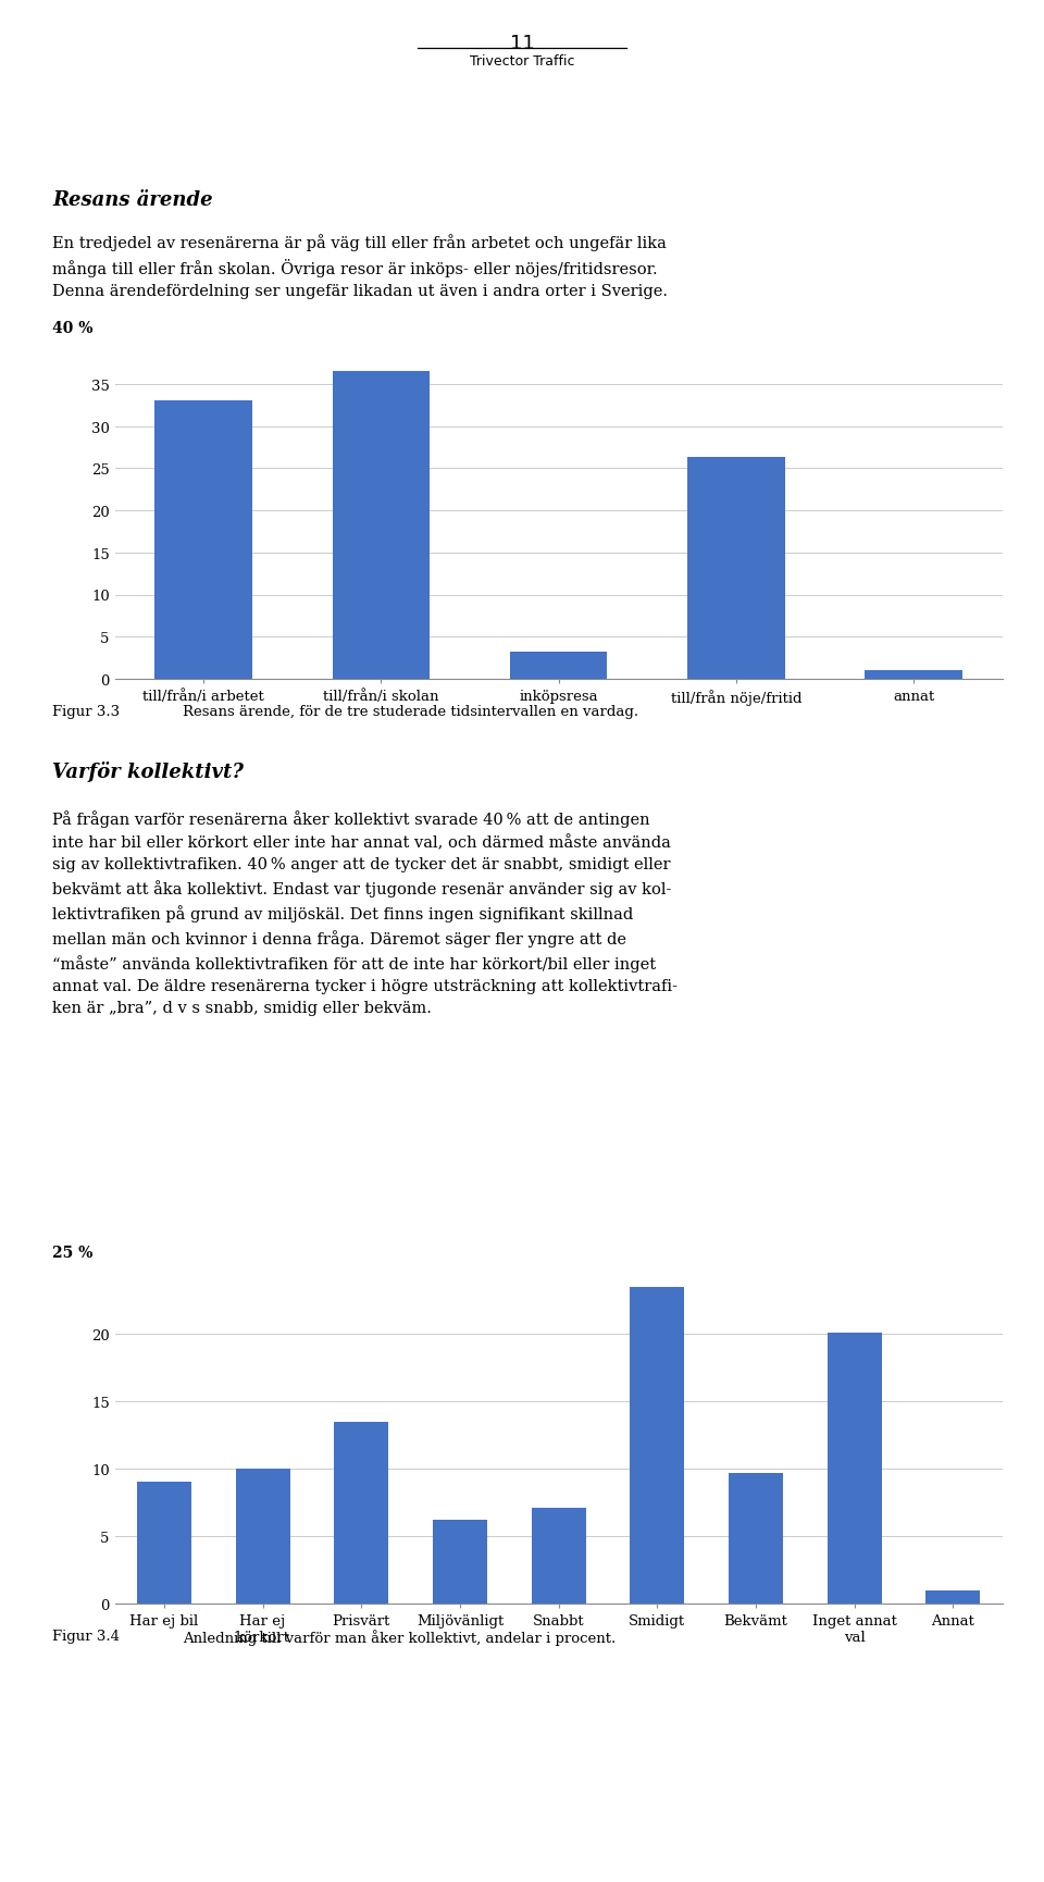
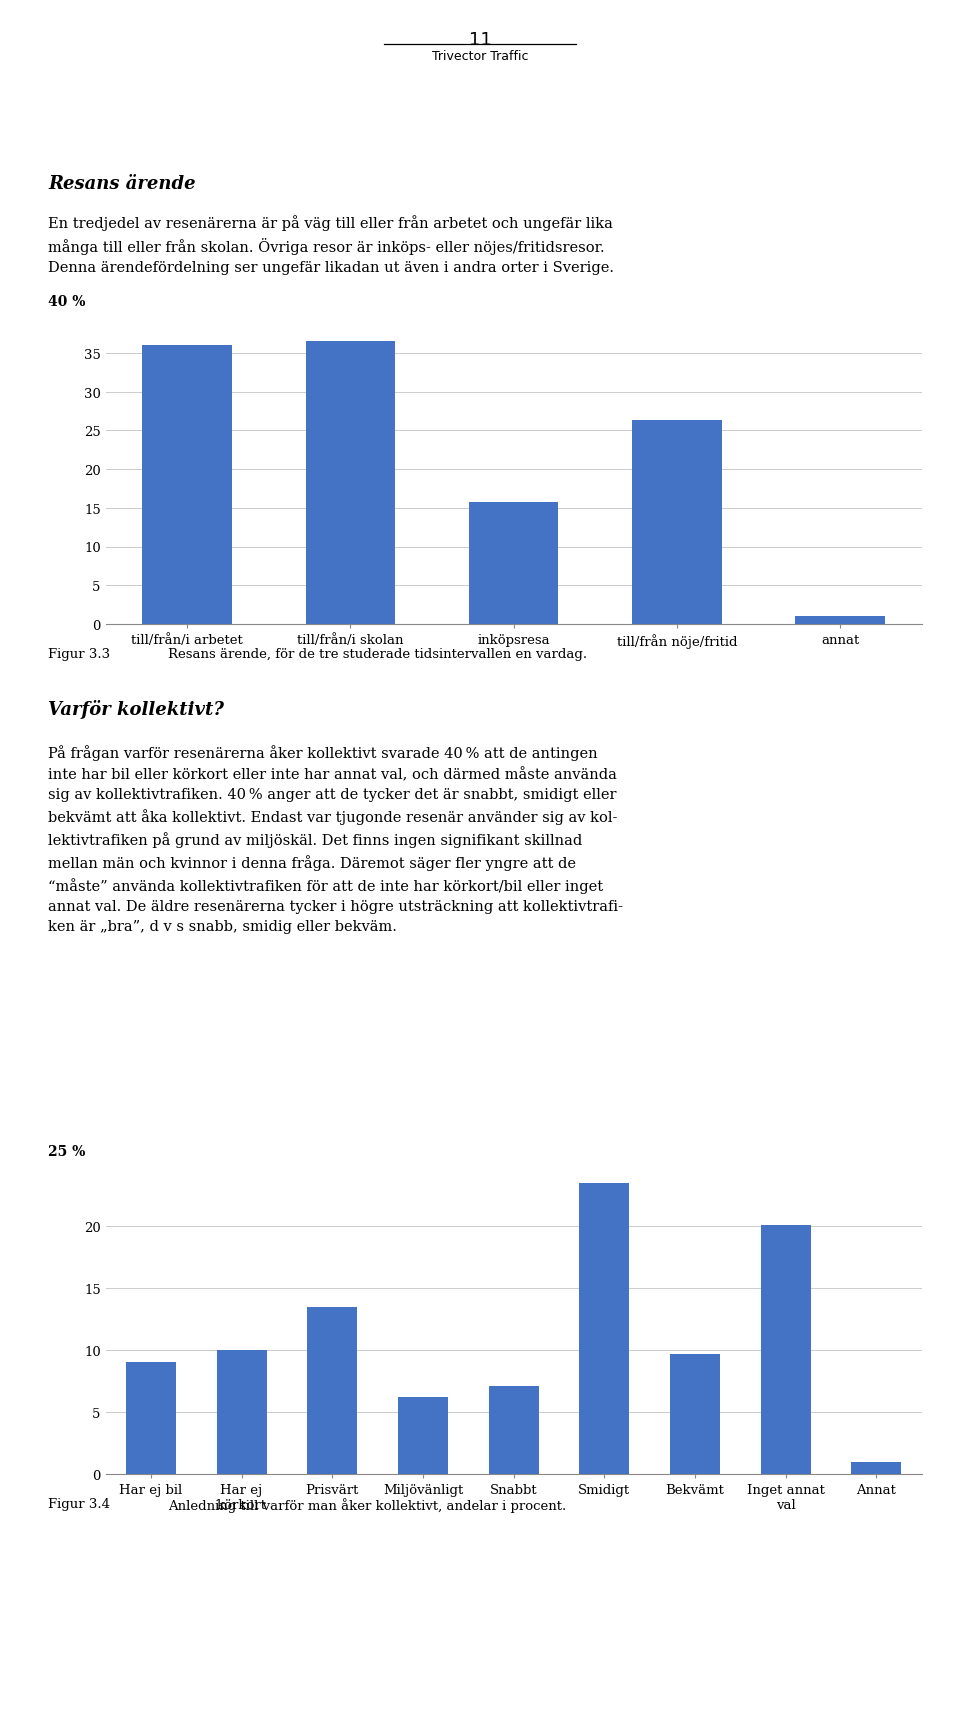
till/från/i arbetet: 33.0 -> 36.0
inköpsresa: 3.2 -> 15.8
